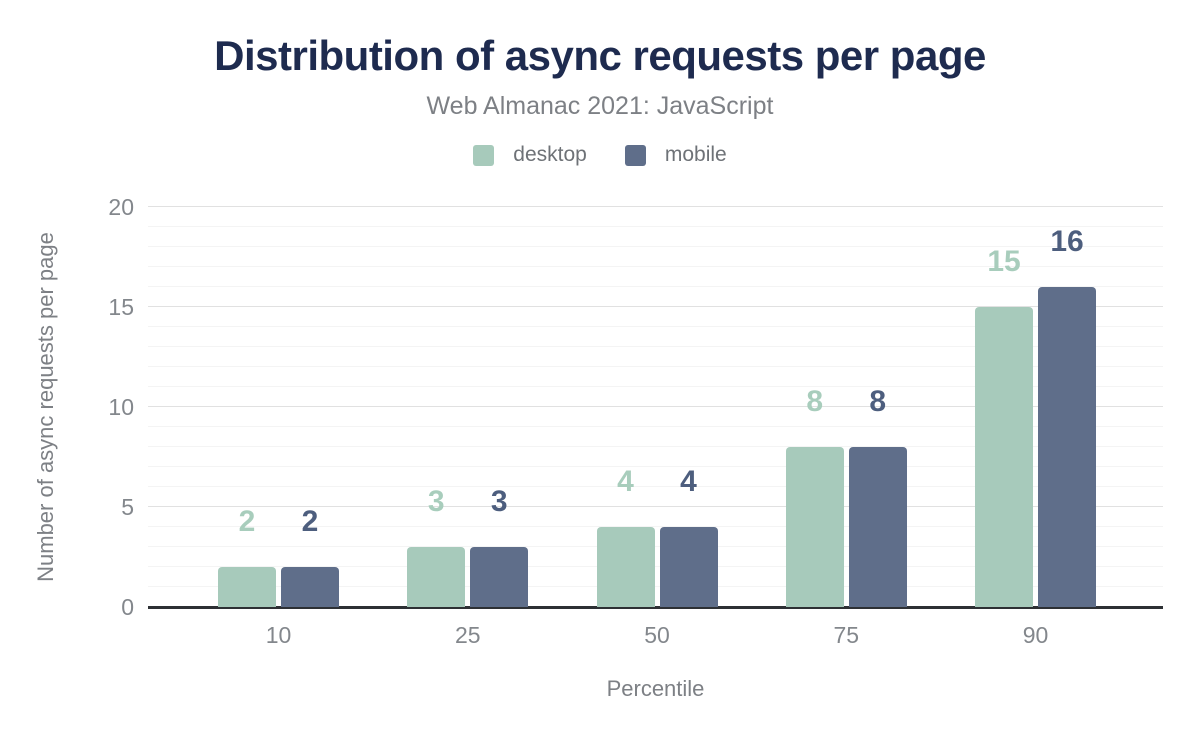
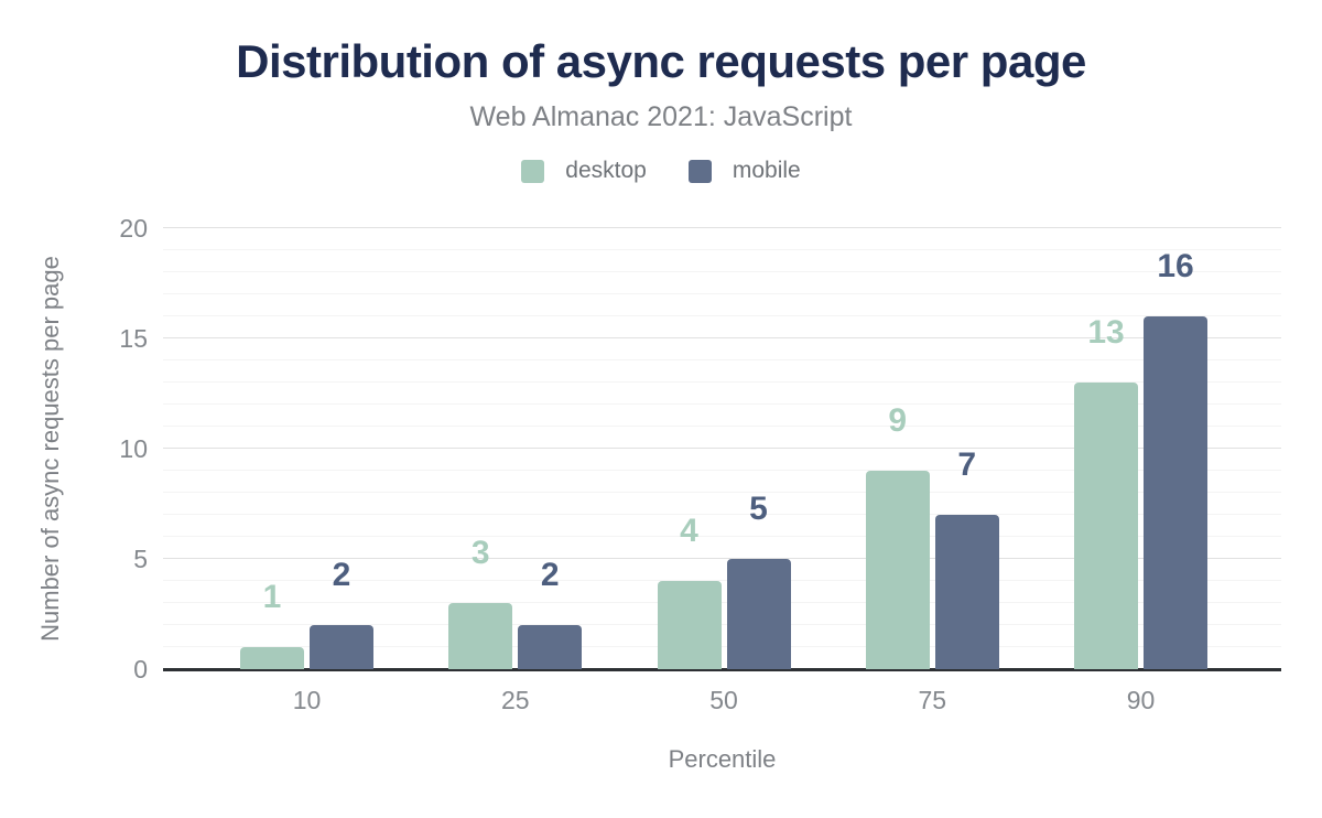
desktop/10: 2 -> 1
mobile/25: 3 -> 2
mobile/50: 4 -> 5
desktop/75: 8 -> 9
mobile/75: 8 -> 7
desktop/90: 15 -> 13
